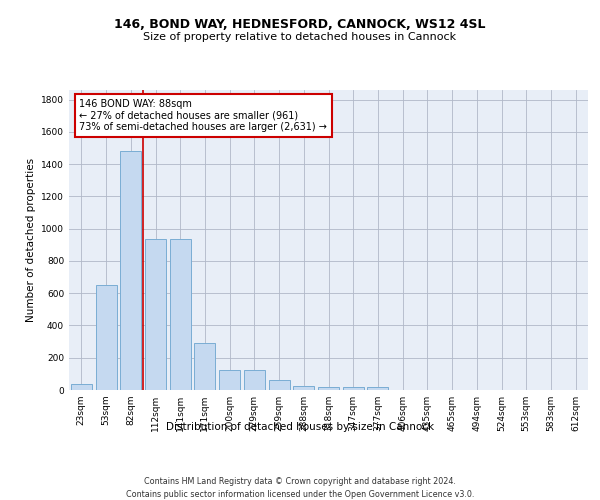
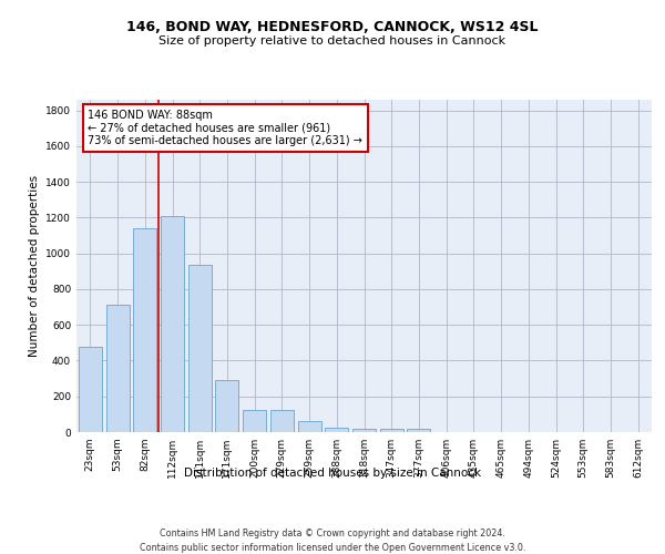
23sqm: 40 -> 480
53sqm: 650 -> 710
82sqm: 1480 -> 1140
112sqm: 940 -> 1210
